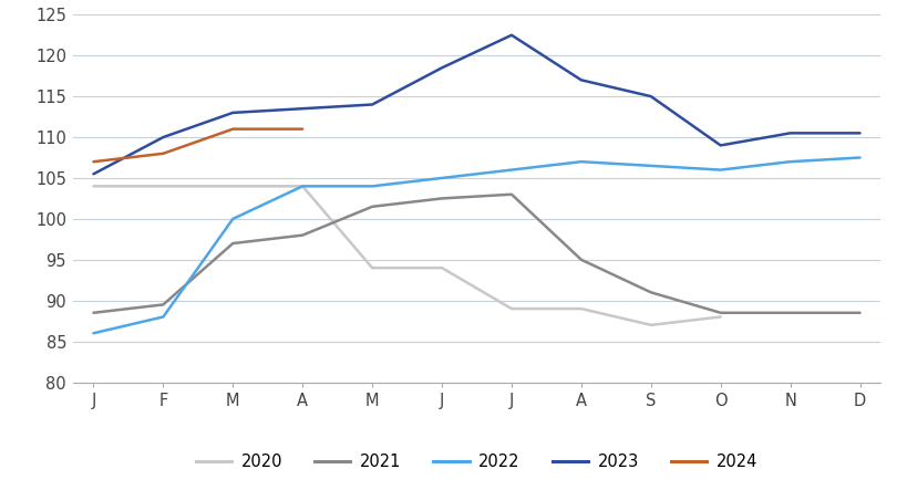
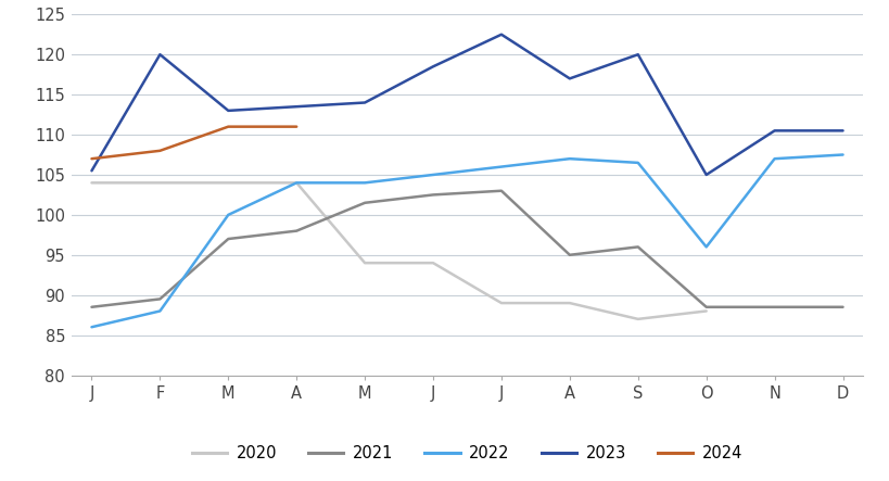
2023/F: 110.0 -> 120.0
2021/S: 91.0 -> 96.0
2023/S: 115.0 -> 120.0
2022/O: 106.0 -> 96.0
2023/O: 109.0 -> 105.0
